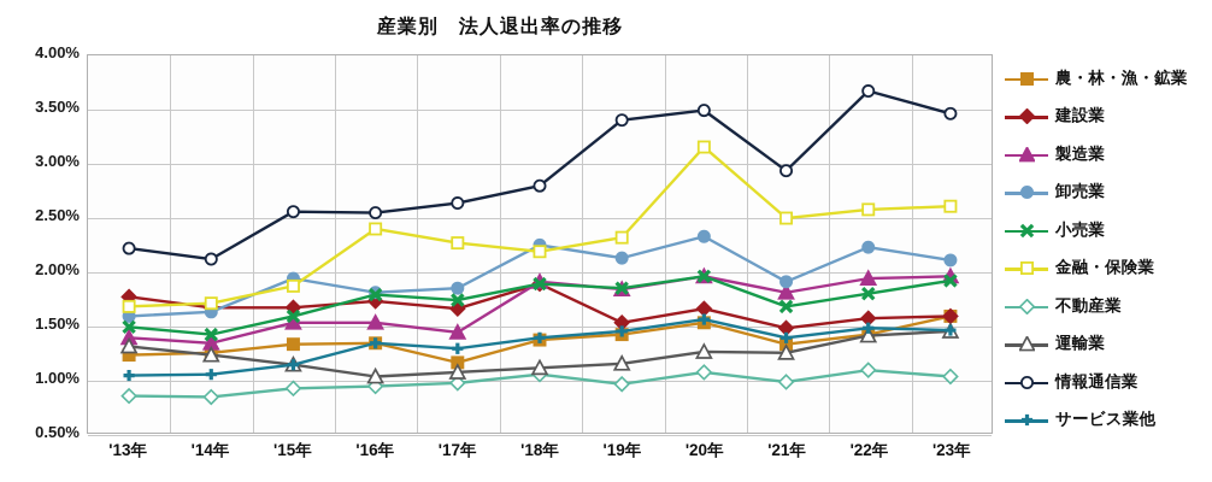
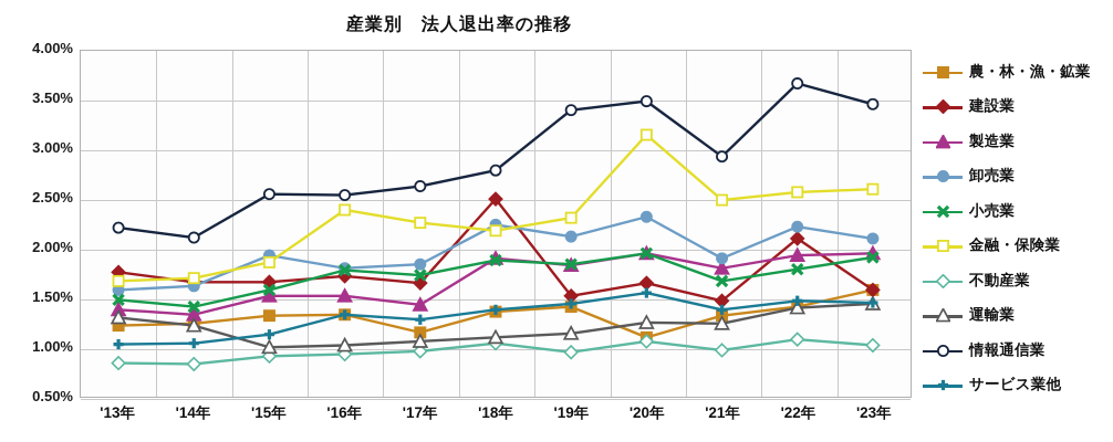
運輸業/'15年: 1.1% -> 1.0%
建設業/'18年: 1.9% -> 2.5%
農・林・漁・鉱業/'20年: 1.5% -> 1.1%
建設業/'22年: 1.6% -> 2.1%
